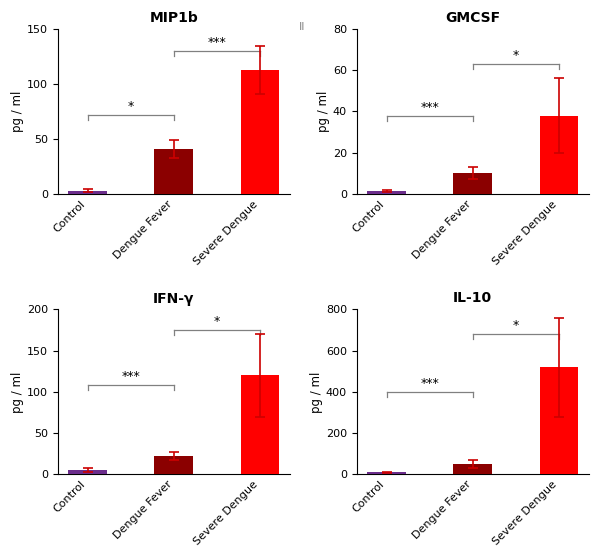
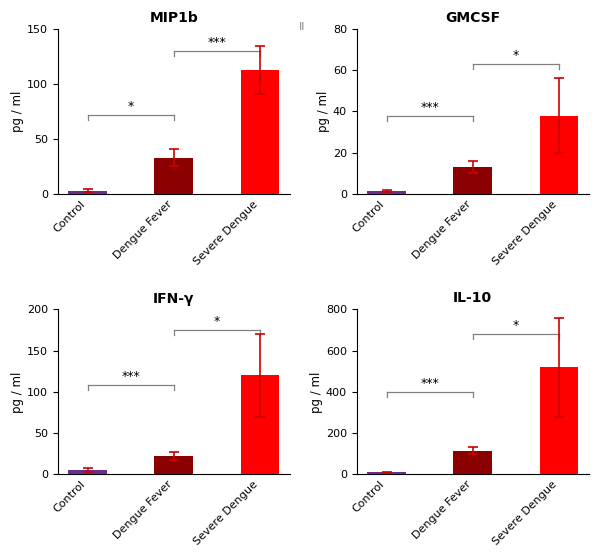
MIP1b/Dengue Fever: 41 -> 33
GMCSF/Dengue Fever: 10.0 -> 13.0
IL-10/Dengue Fever: 50 -> 115
